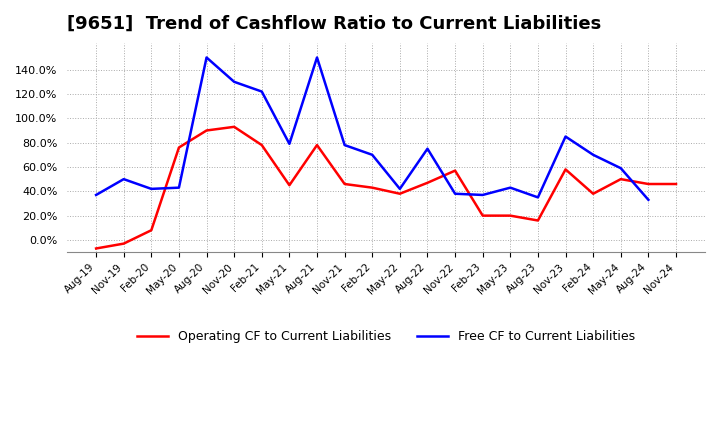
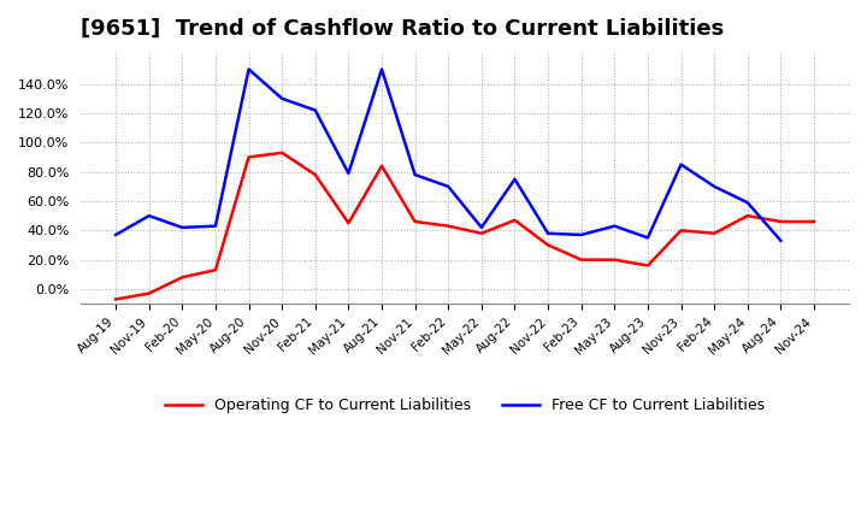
Operating CF to Current Liabilities/May-20: 76% -> 13%
Operating CF to Current Liabilities/Aug-21: 78% -> 84%
Operating CF to Current Liabilities/Nov-22: 57% -> 30%
Operating CF to Current Liabilities/Nov-23: 58% -> 40%
